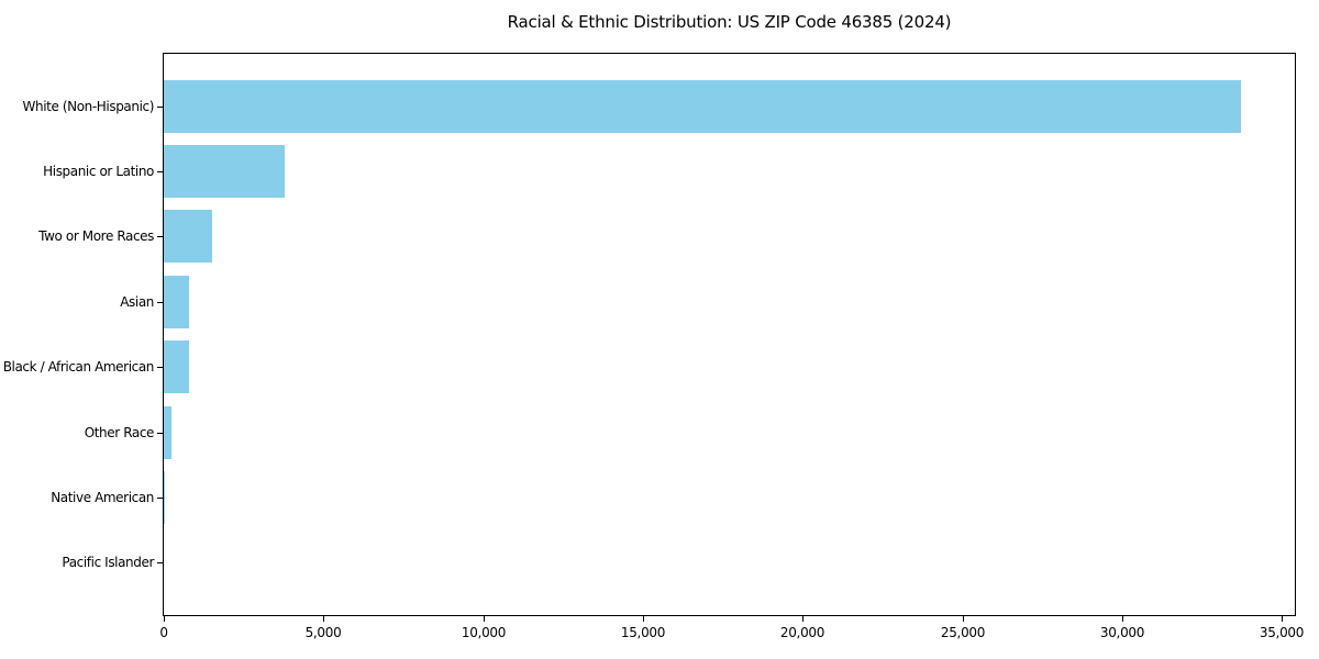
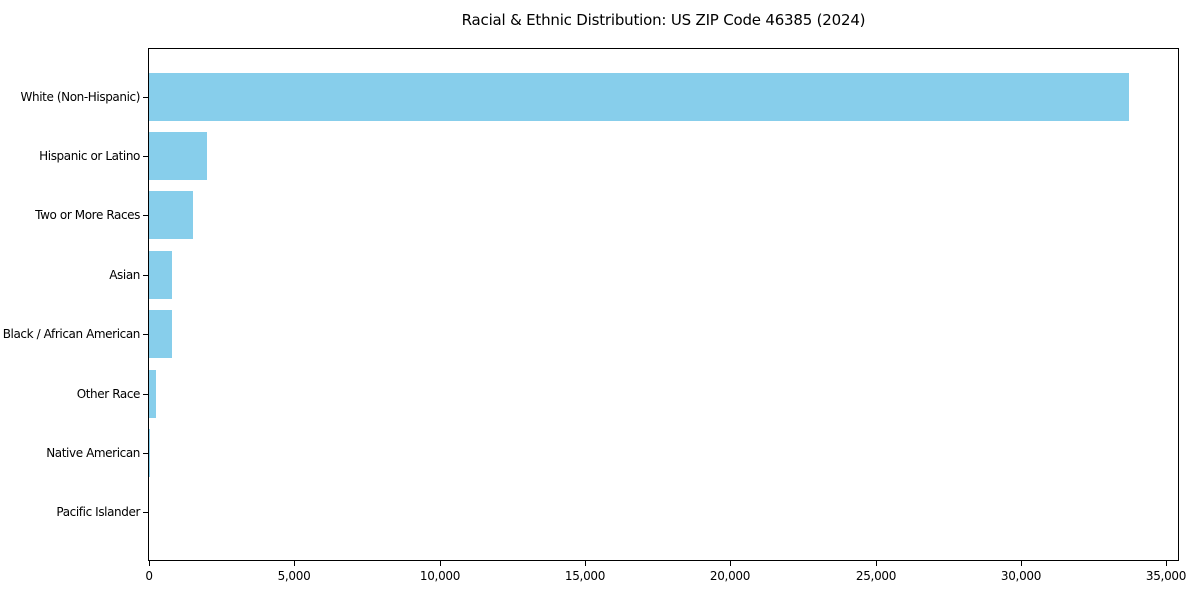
Hispanic or Latino: 3800 -> 2000
